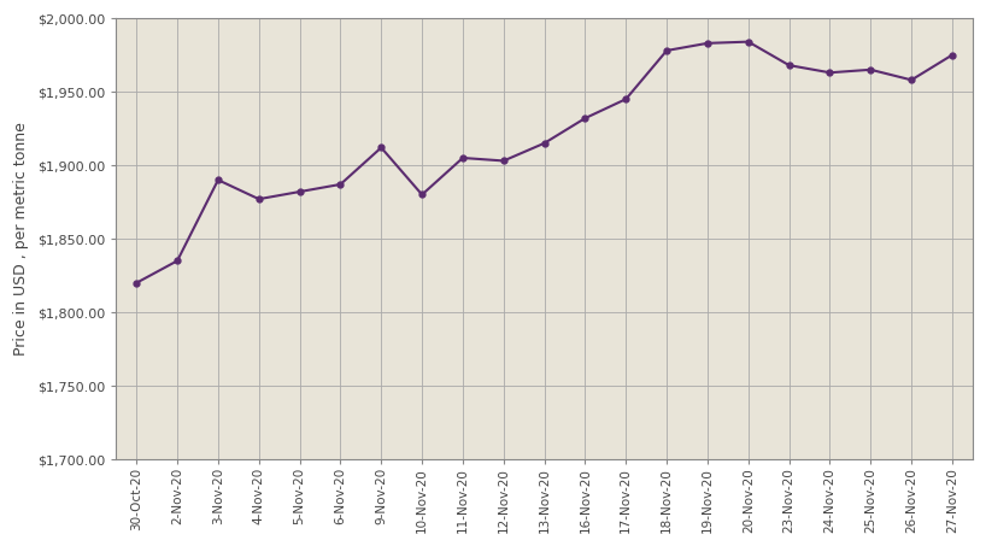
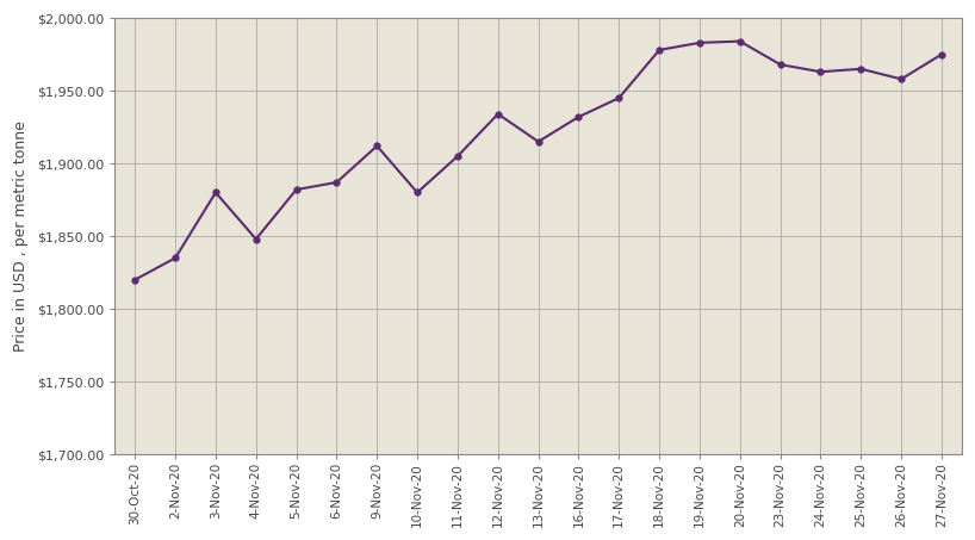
3-Nov-20: $1,890 -> $1,880
4-Nov-20: $1,877 -> $1,848
12-Nov-20: $1,903 -> $1,934
